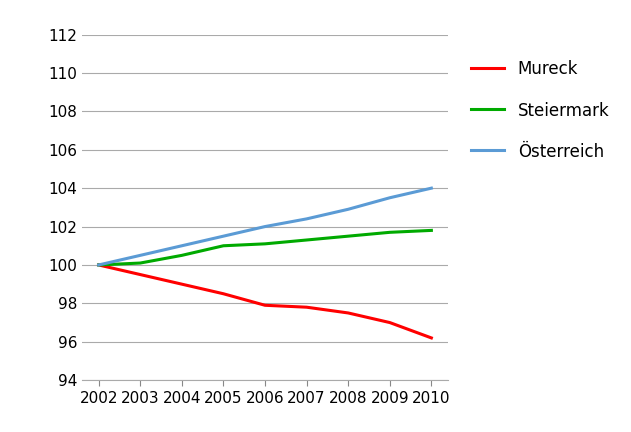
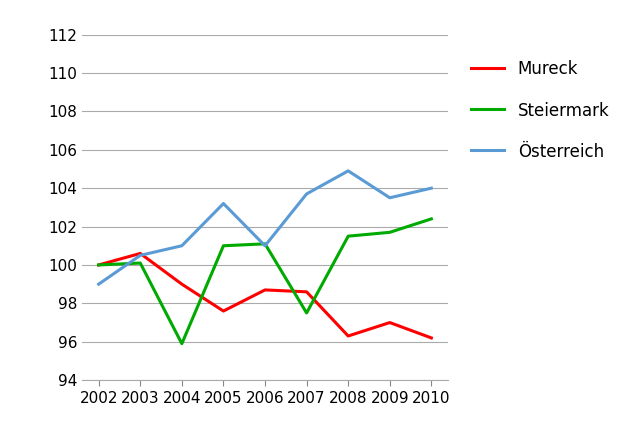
Österreich/2002: 100.0 -> 99.0
Mureck/2003: 99.5 -> 100.6
Steiermark/2004: 100.5 -> 95.9
Mureck/2005: 98.5 -> 97.6
Österreich/2005: 101.5 -> 103.2
Mureck/2006: 97.9 -> 98.7
Österreich/2006: 102.0 -> 101.0
Mureck/2007: 97.8 -> 98.6
Steiermark/2007: 101.3 -> 97.5
Österreich/2007: 102.4 -> 103.7
Mureck/2008: 97.5 -> 96.3
Österreich/2008: 102.9 -> 104.9
Steiermark/2010: 101.8 -> 102.4
